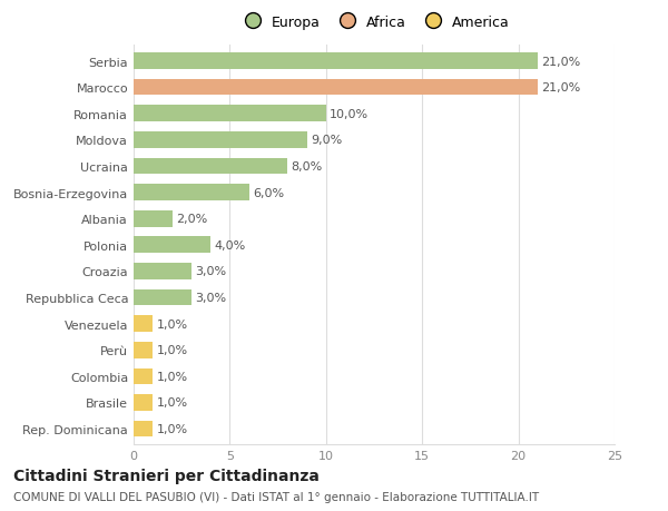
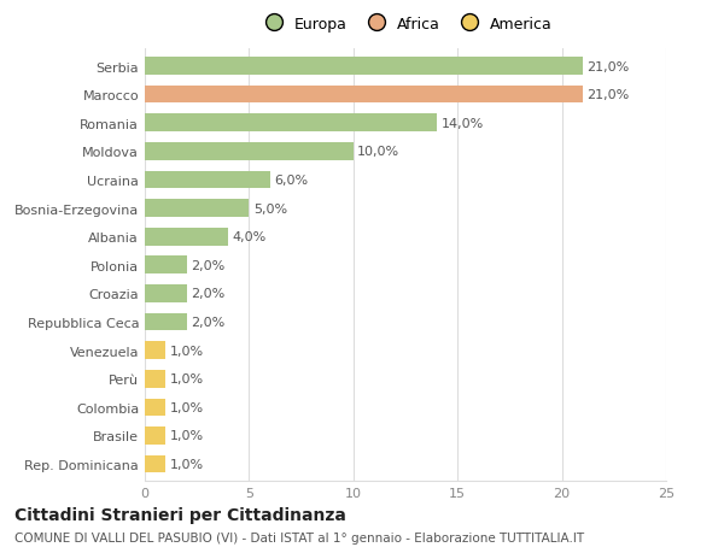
Romania: 10,0% -> 14,0%
Moldova: 9,0% -> 10,0%
Ucraina: 8,0% -> 6,0%
Bosnia-Erzegovina: 6,0% -> 5,0%
Albania: 2,0% -> 4,0%
Polonia: 4,0% -> 2,0%
Croazia: 3,0% -> 2,0%
Repubblica Ceca: 3,0% -> 2,0%
